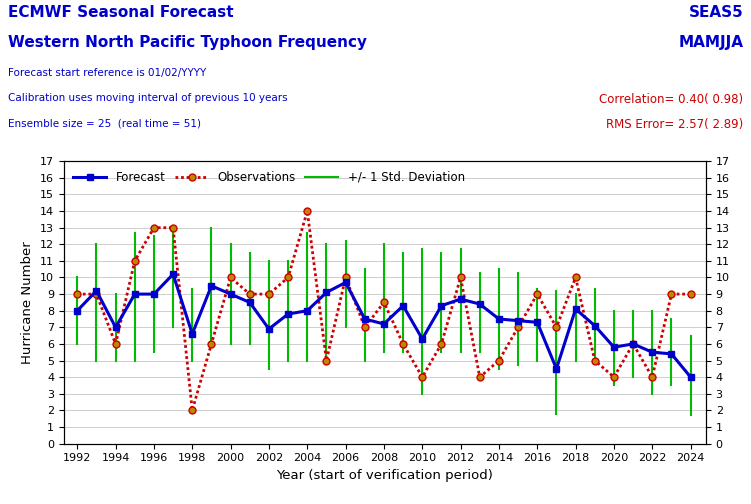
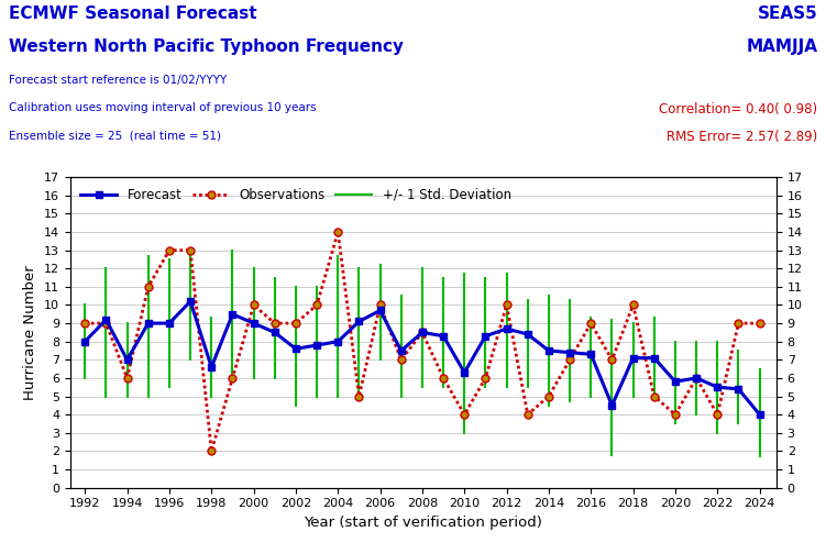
Forecast/2002: 6.9 -> 7.6
Forecast/2008: 7.2 -> 8.5
Forecast/2018: 8.1 -> 7.1
